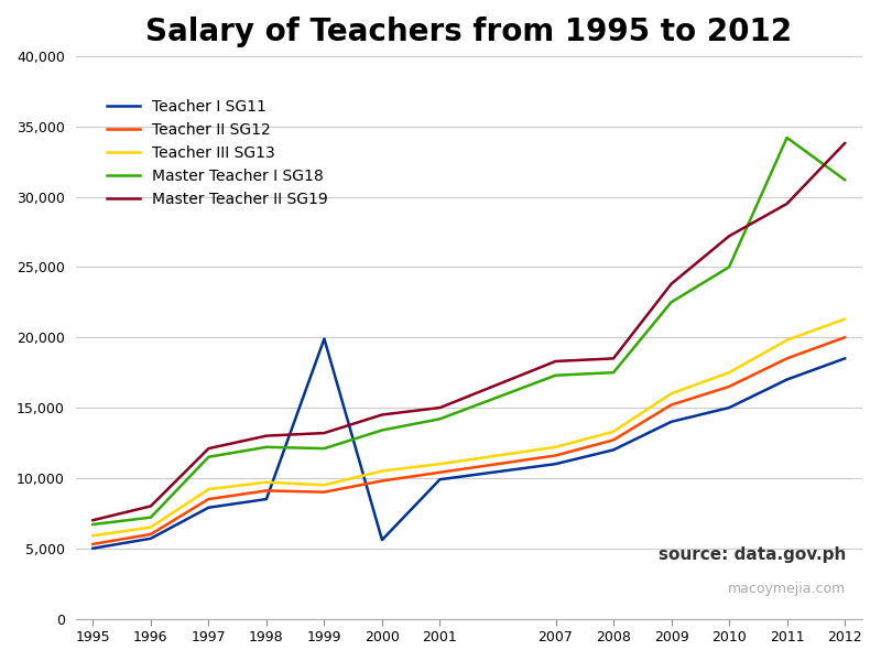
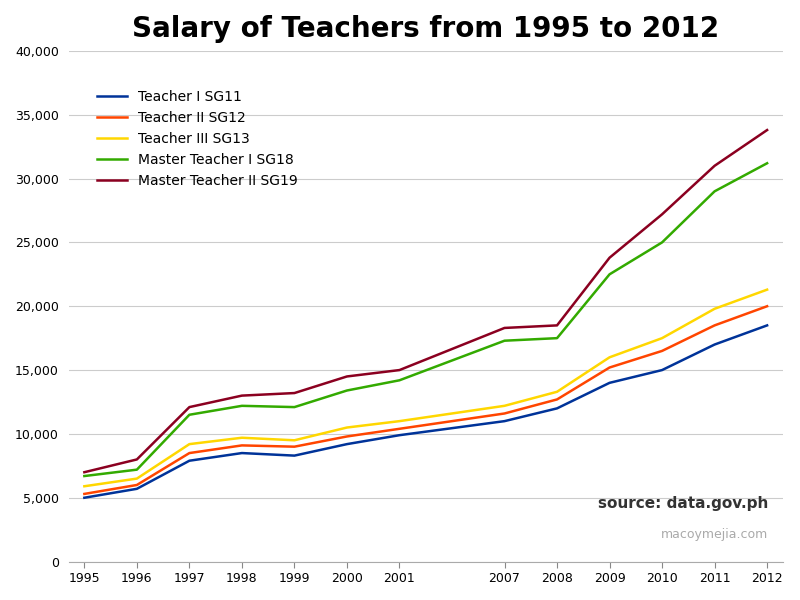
Teacher I SG11/1999: 19,900 -> 8,300
Teacher I SG11/2000: 5,600 -> 9,200
Master Teacher I SG18/2011: 34,200 -> 29,000
Master Teacher II SG19/2011: 29,500 -> 31,000
